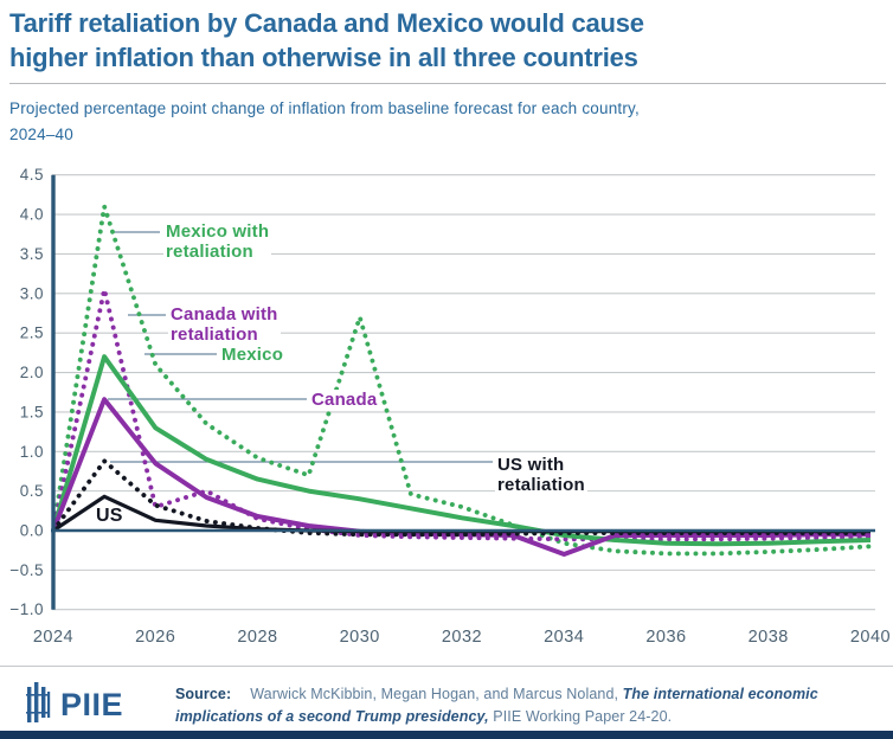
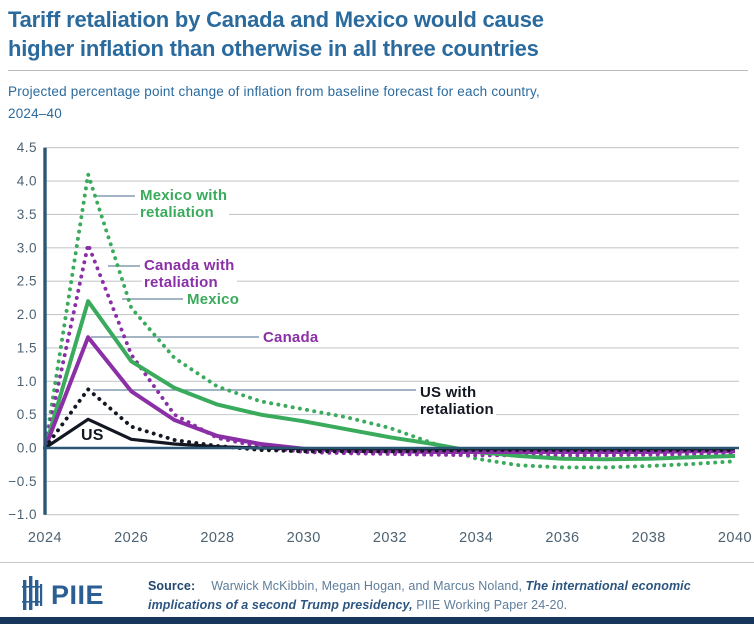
Canada with retaliation/2026: 0.3 -> 1.4
Mexico with retaliation/2030: 2.7 -> 0.6
Canada/2034: -0.3 -> -0.1
